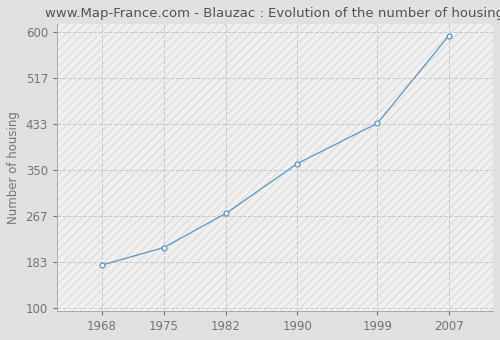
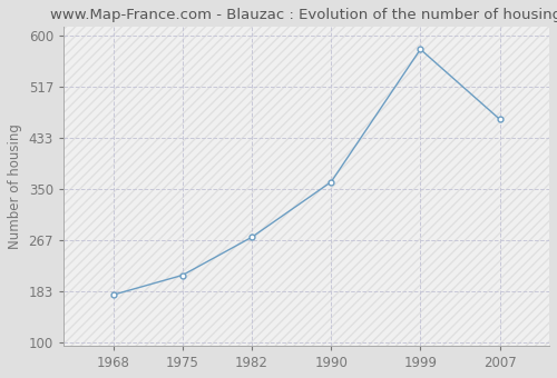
1999: 435 -> 578
2007: 593 -> 464
